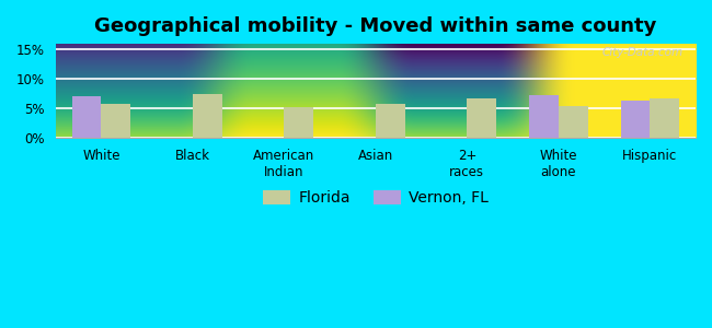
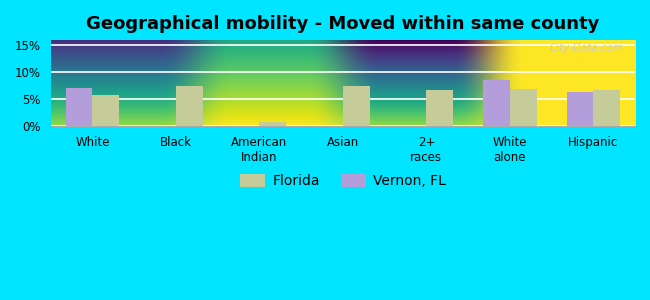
Florida/American Indian: 5.2% -> 0.8%
Florida/Asian: 5.7% -> 7.4%
Vernon, FL/White alone: 7.2% -> 8.6%
Florida/White alone: 5.4% -> 6.8%
